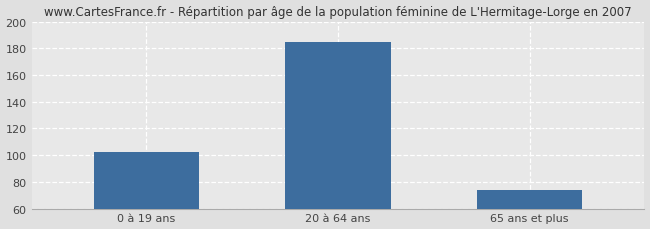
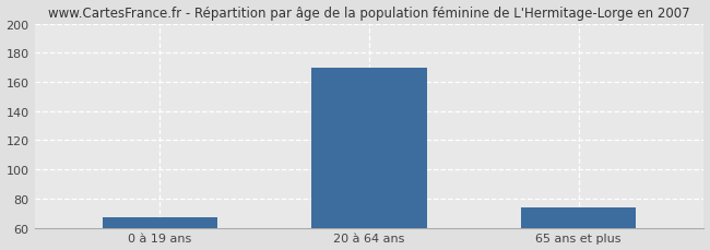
0 à 19 ans: 102 -> 67
20 à 64 ans: 185 -> 170
